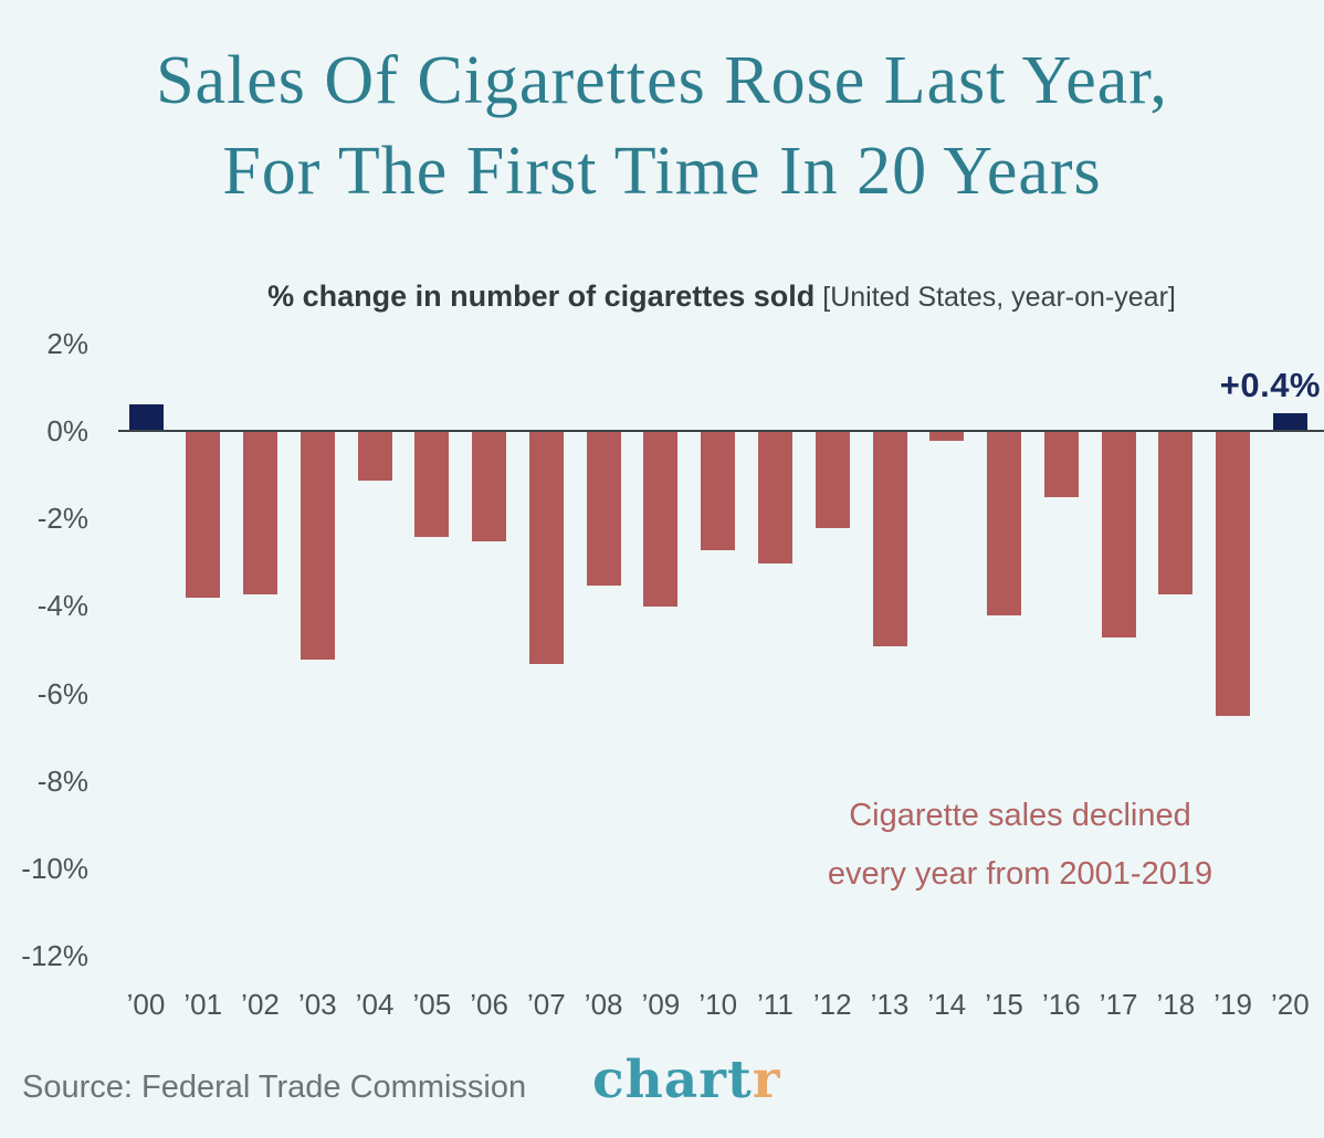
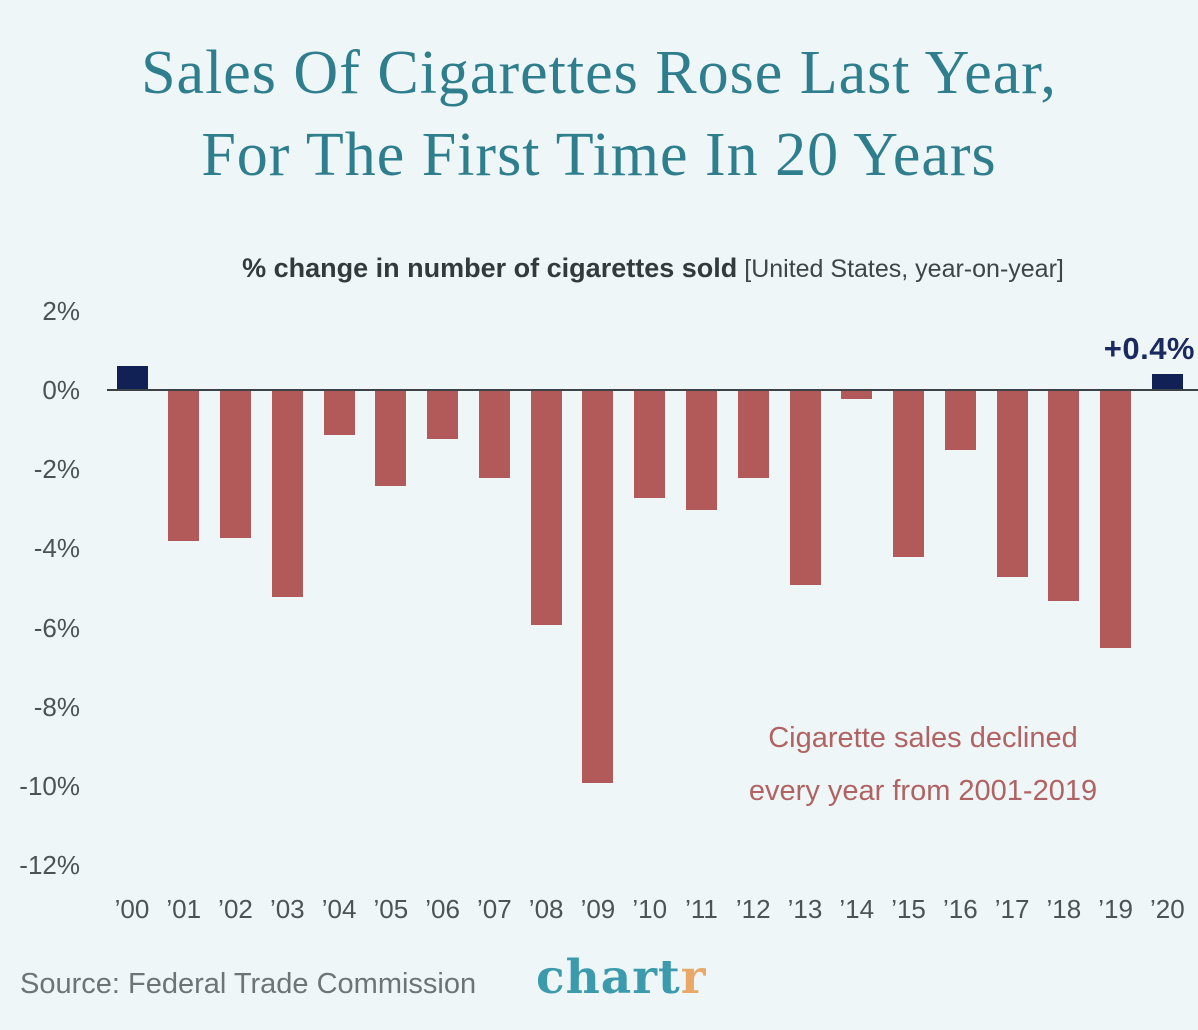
’06: -2.5% -> -1.2%
’07: -5.3% -> -2.2%
’08: -3.5% -> -5.9%
’09: -4.0% -> -9.9%
’18: -3.7% -> -5.3%
